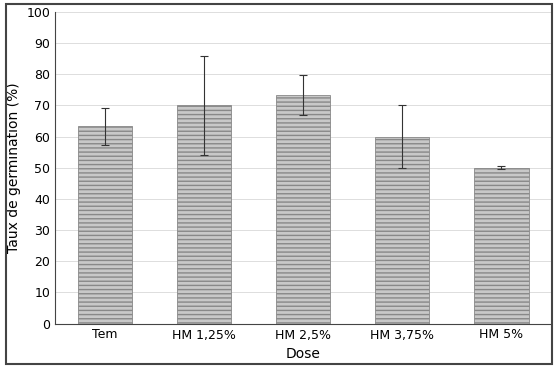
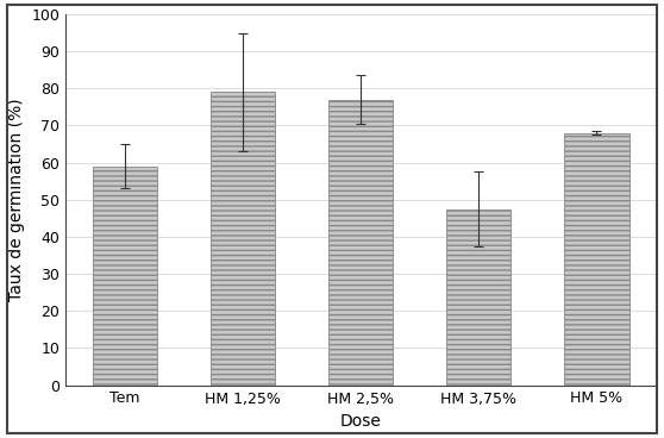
Tem: 63.3 -> 59.0
HM 1,25%: 70.0 -> 79.0
HM 2,5%: 73.3 -> 77.0
HM 3,75%: 60.0 -> 47.5
HM 5%: 50.0 -> 68.0
